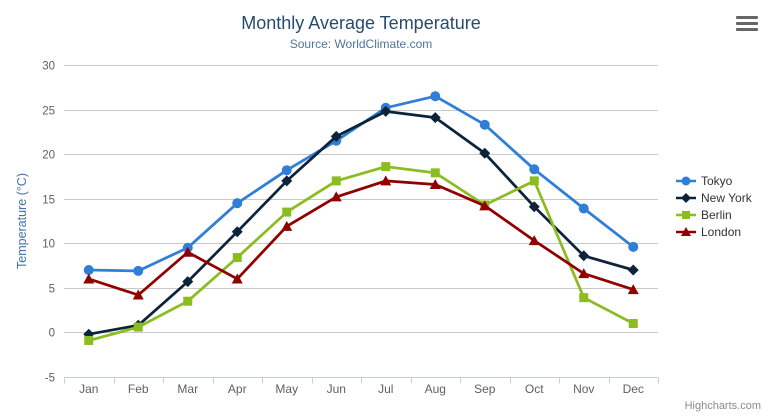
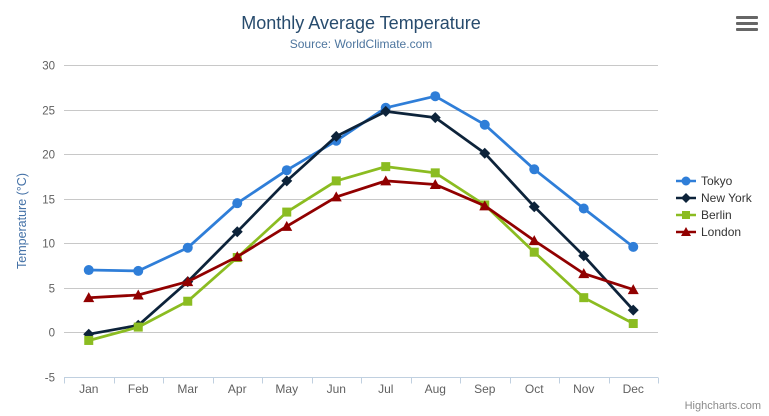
London/Jan: 6 -> 4
London/Mar: 9 -> 6
London/Apr: 6 -> 8
Berlin/Oct: 17 -> 9
New York/Dec: 7 -> 2
